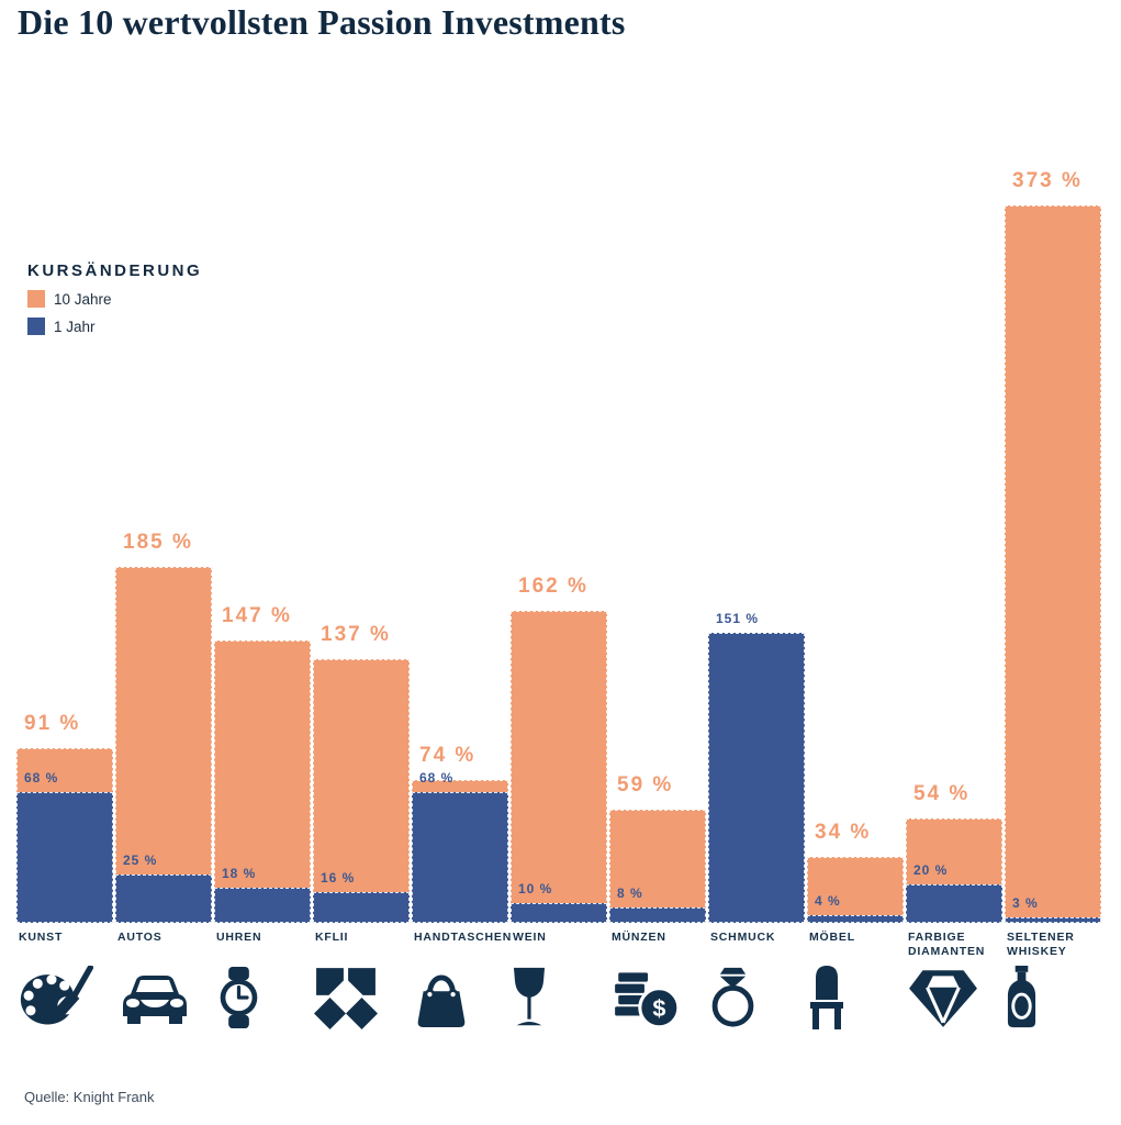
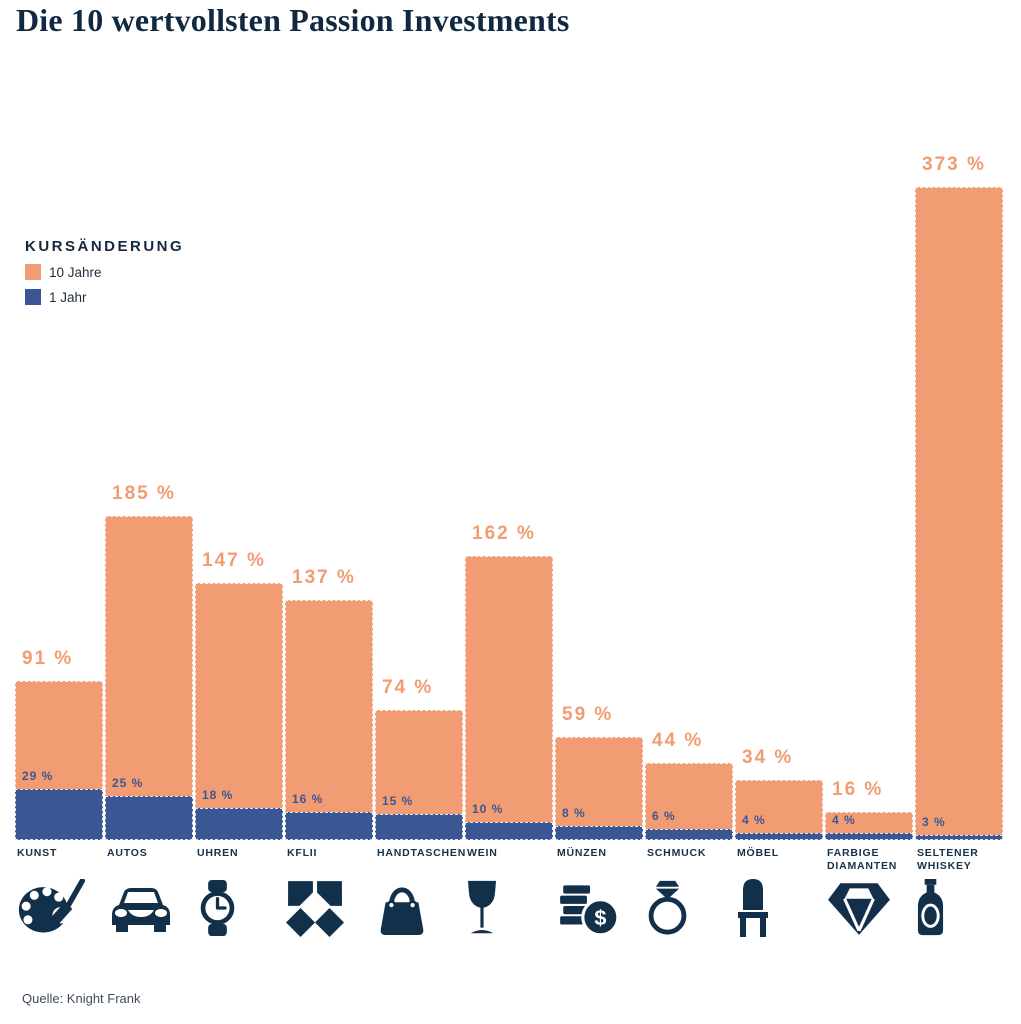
1 Jahr/KUNST: 68 -> 29
1 Jahr/HANDTASCHEN: 68 -> 15
1 Jahr/SCHMUCK: 151 -> 6
10 Jahre/FARBIGE DIAMANTEN: 54 -> 16
1 Jahr/FARBIGE DIAMANTEN: 20 -> 4
